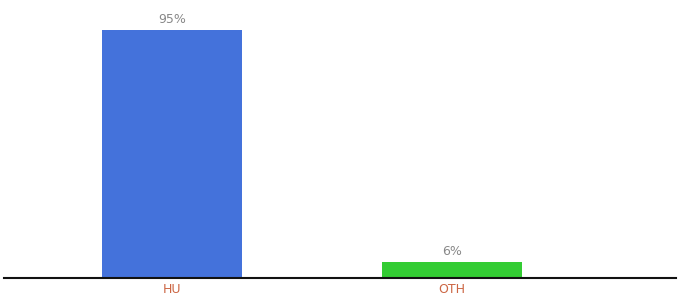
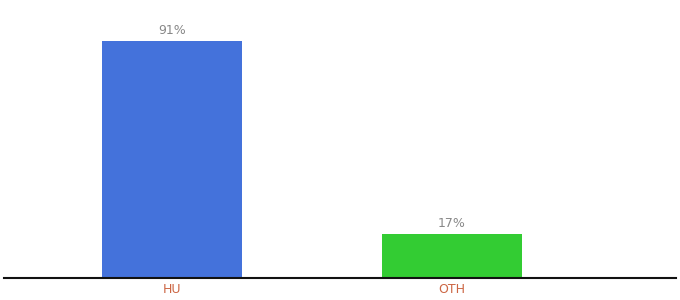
HU: 95% -> 91%
OTH: 6% -> 17%
